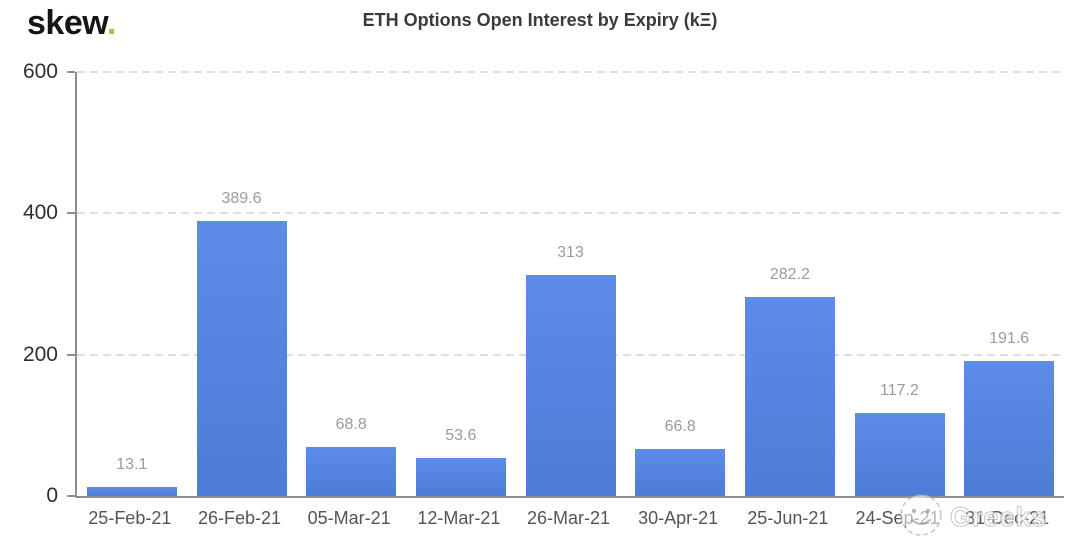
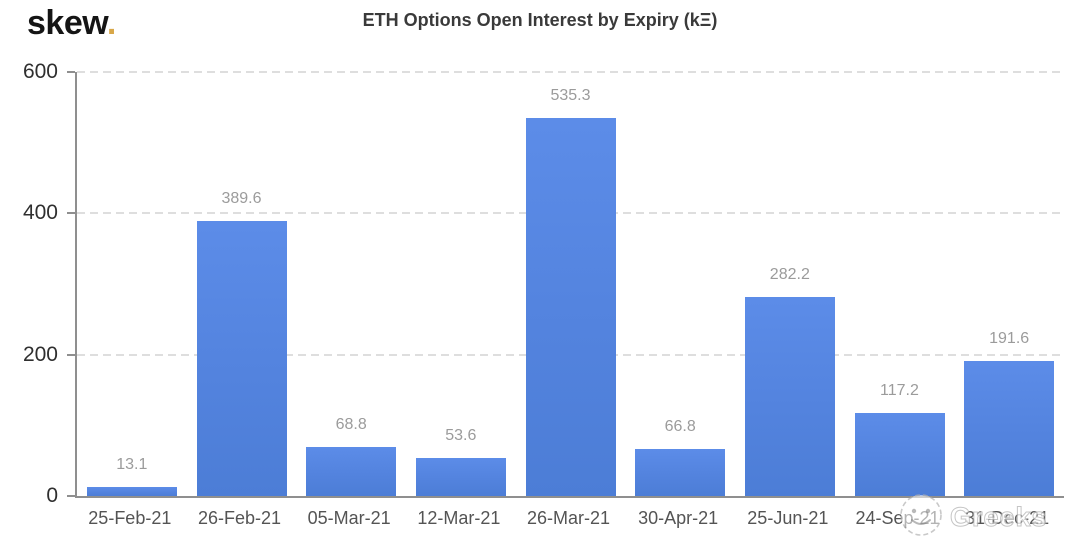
26-Mar-21: 313 -> 535.3
